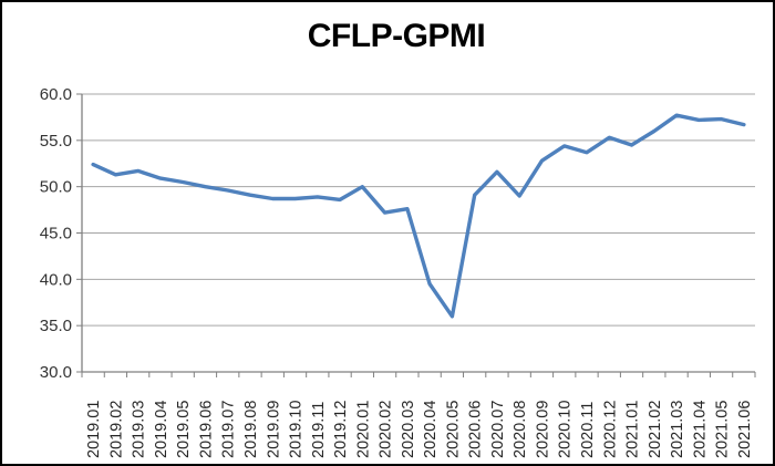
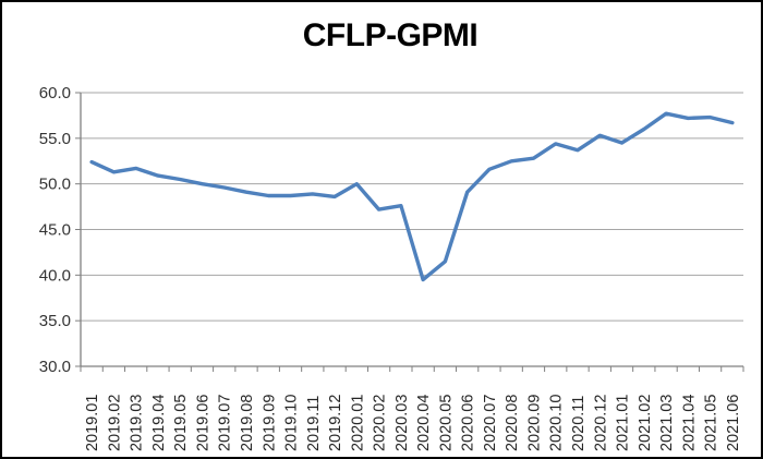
2020.05: 36 -> 42
2020.08: 49 -> 52
